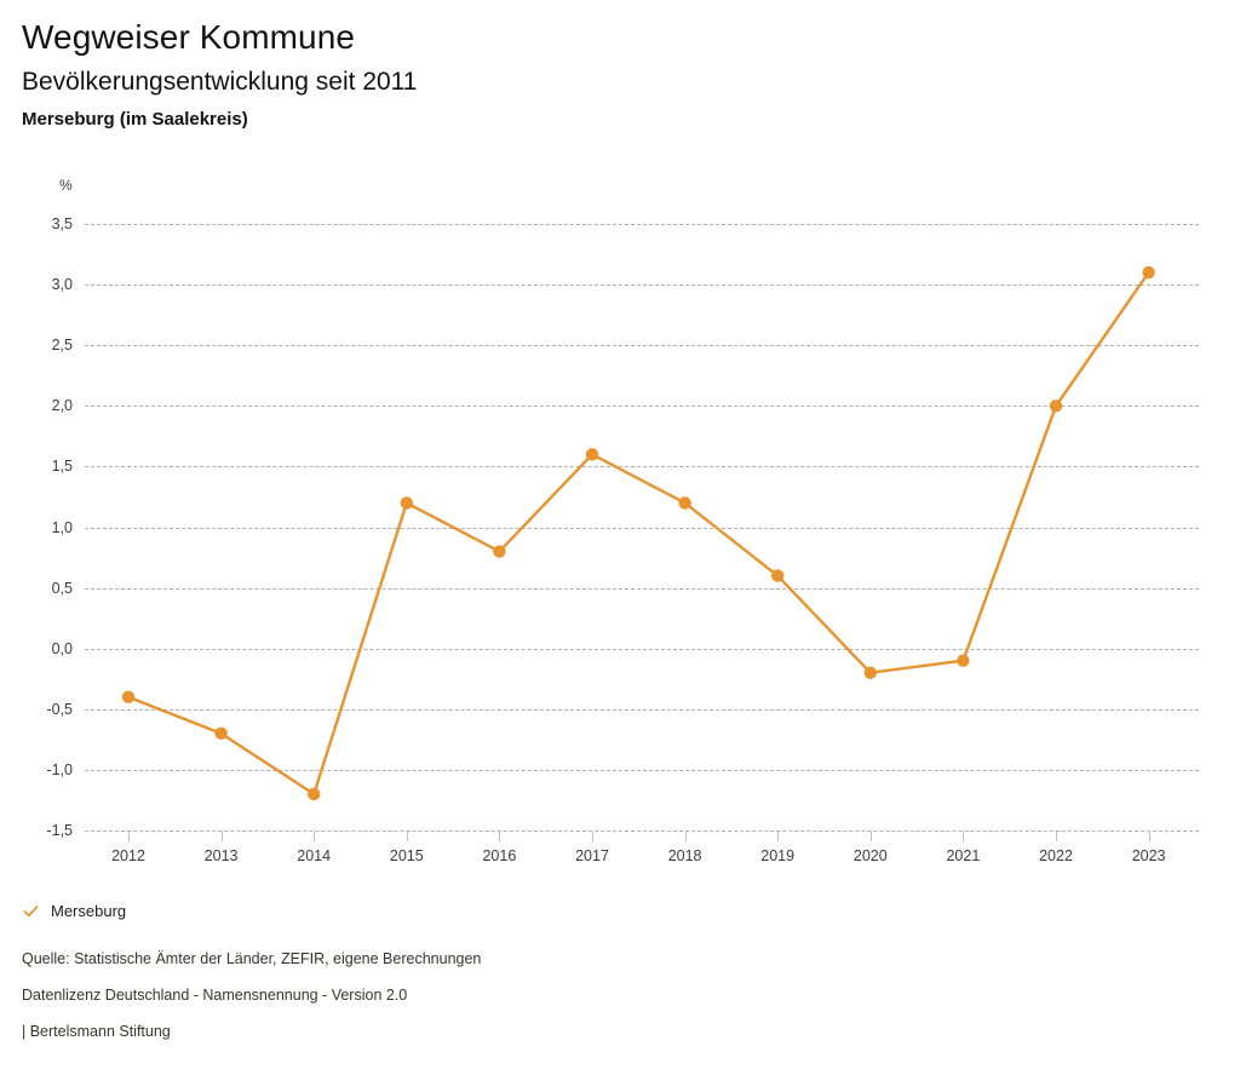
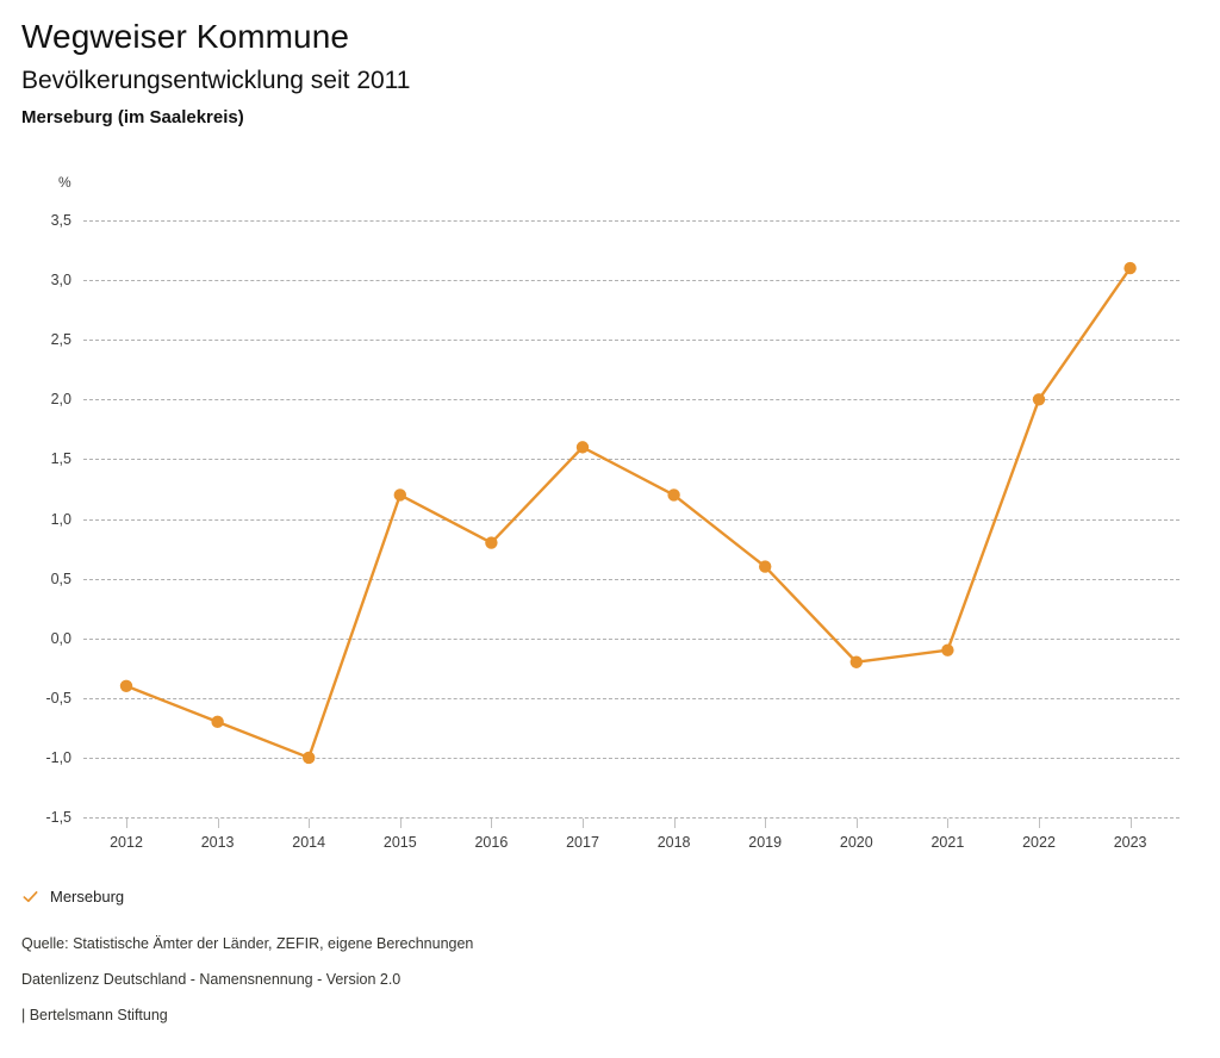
2014: -1,2 -> -1,0
